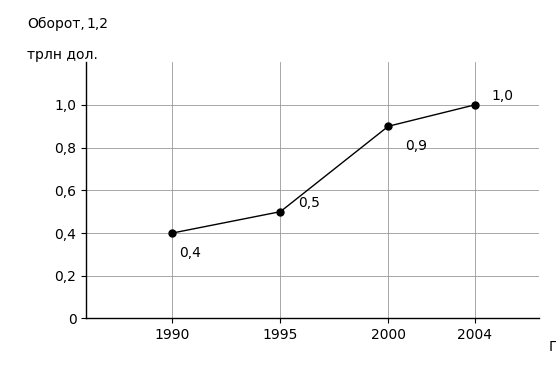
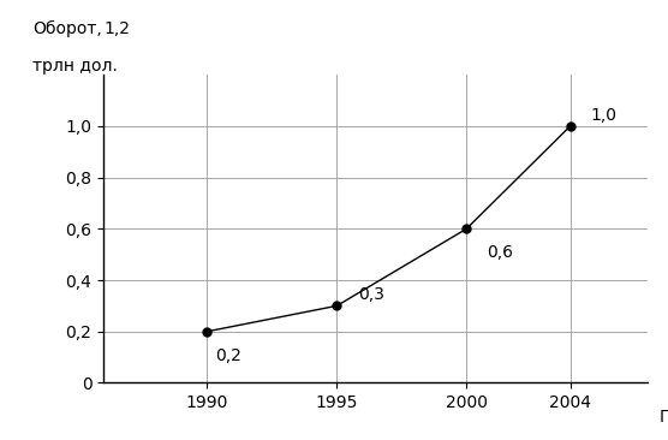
1990: 0,4 -> 0,2
1995: 0,5 -> 0,3
2000: 0,9 -> 0,6
